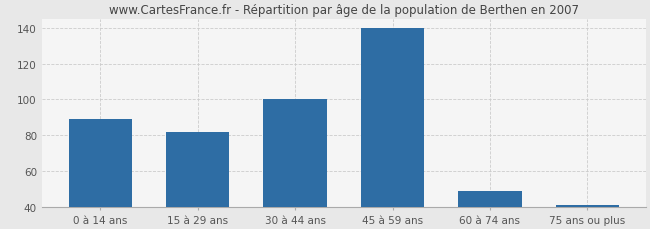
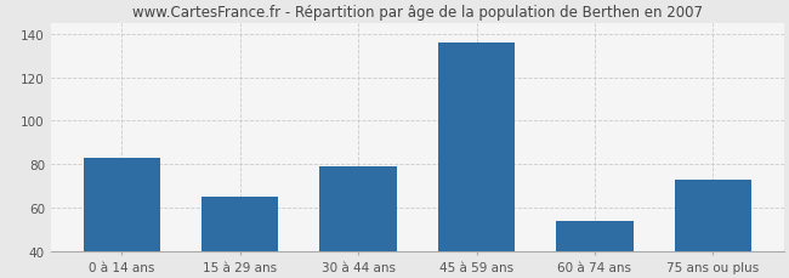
0 à 14 ans: 89 -> 83
15 à 29 ans: 82 -> 65
30 à 44 ans: 100 -> 79
45 à 59 ans: 140 -> 136
60 à 74 ans: 49 -> 54
75 ans ou plus: 41 -> 73
